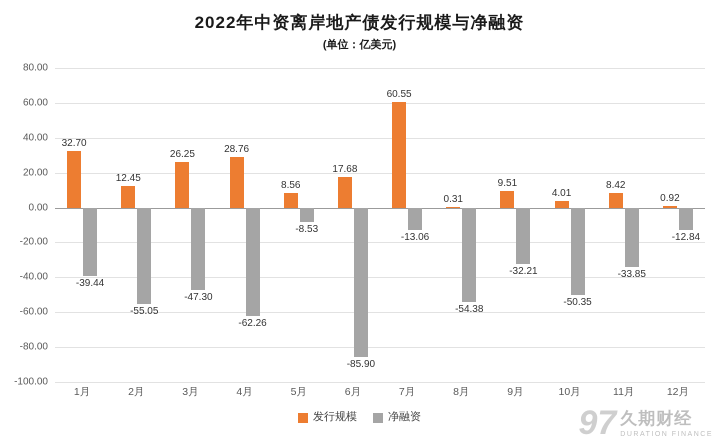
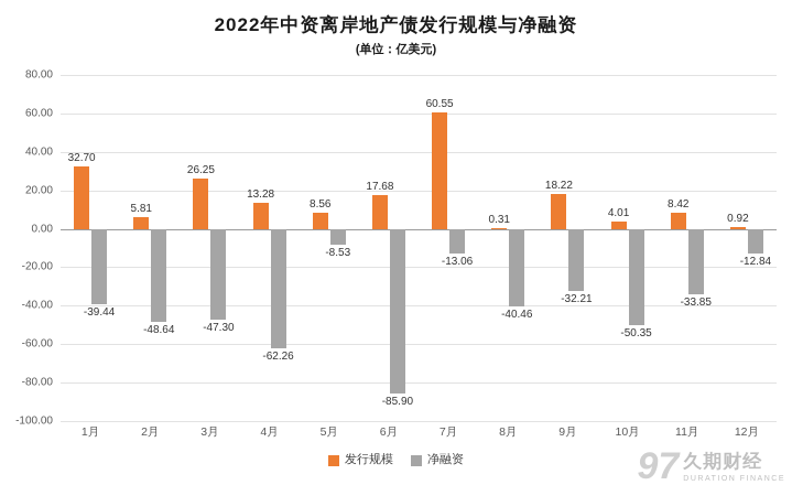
发行规模/2月: 12.45 -> 5.81
净融资/2月: -55.05 -> -48.64
发行规模/4月: 28.76 -> 13.28
净融资/8月: -54.38 -> -40.46
发行规模/9月: 9.51 -> 18.22
